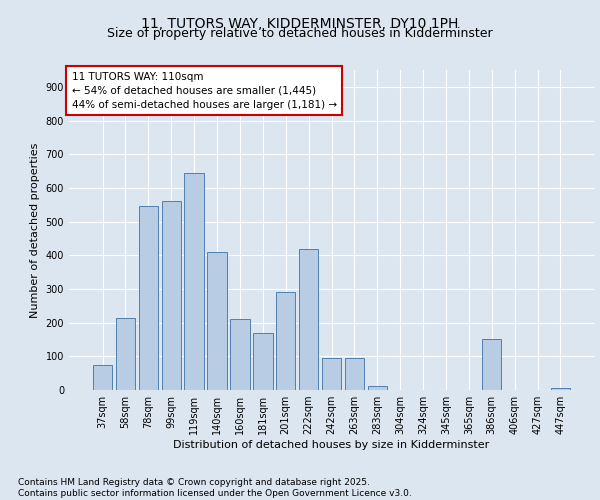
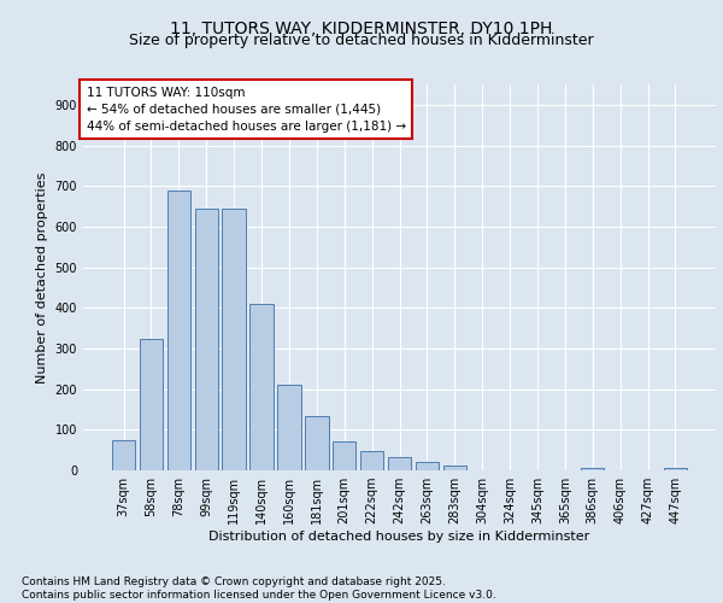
58sqm: 215 -> 323
78sqm: 545 -> 690
99sqm: 560 -> 645
181sqm: 170 -> 135
201sqm: 290 -> 72
222sqm: 420 -> 48
242sqm: 95 -> 33
263sqm: 95 -> 22
386sqm: 150 -> 5
